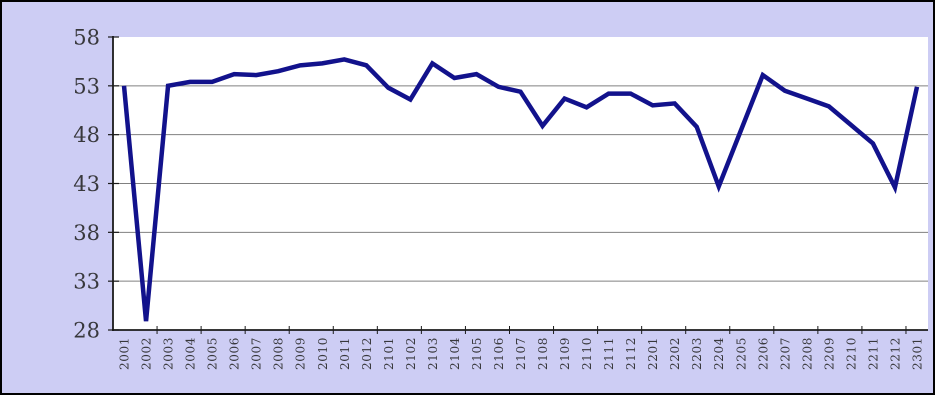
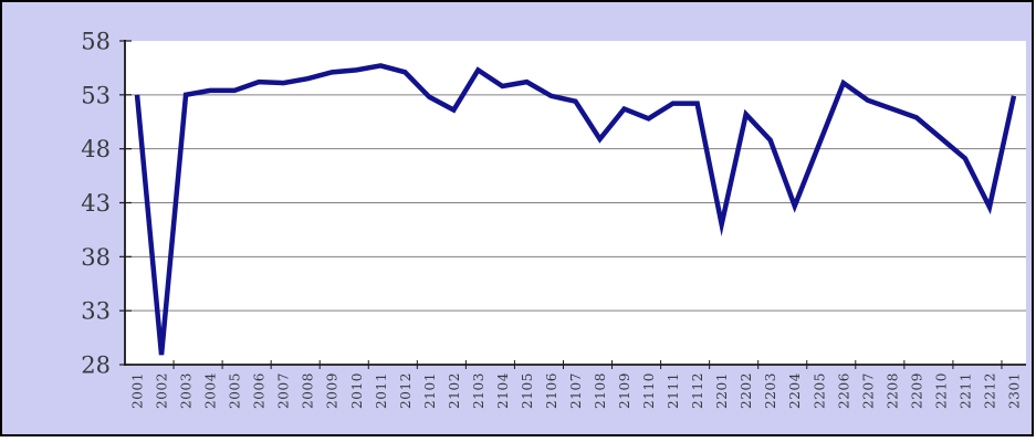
2201: 51 -> 41
